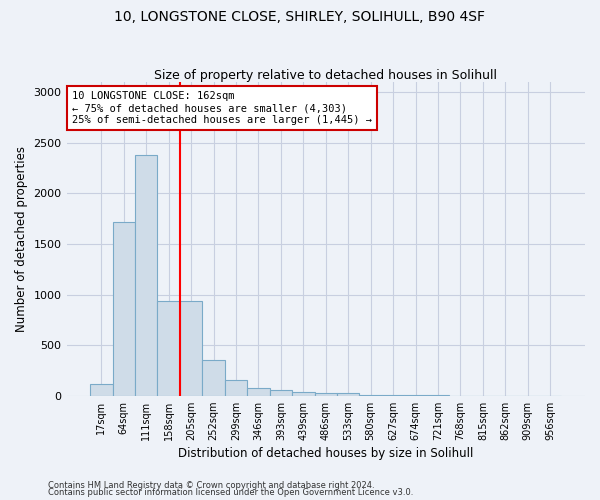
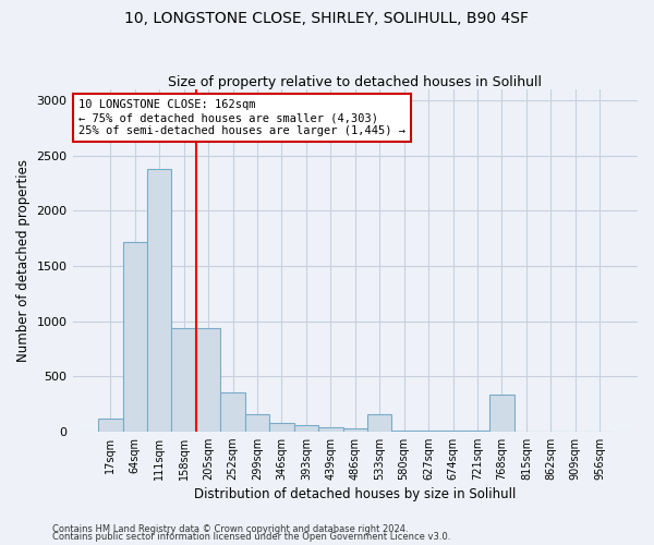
533sqm: 30 -> 160
768sqm: 0 -> 330
